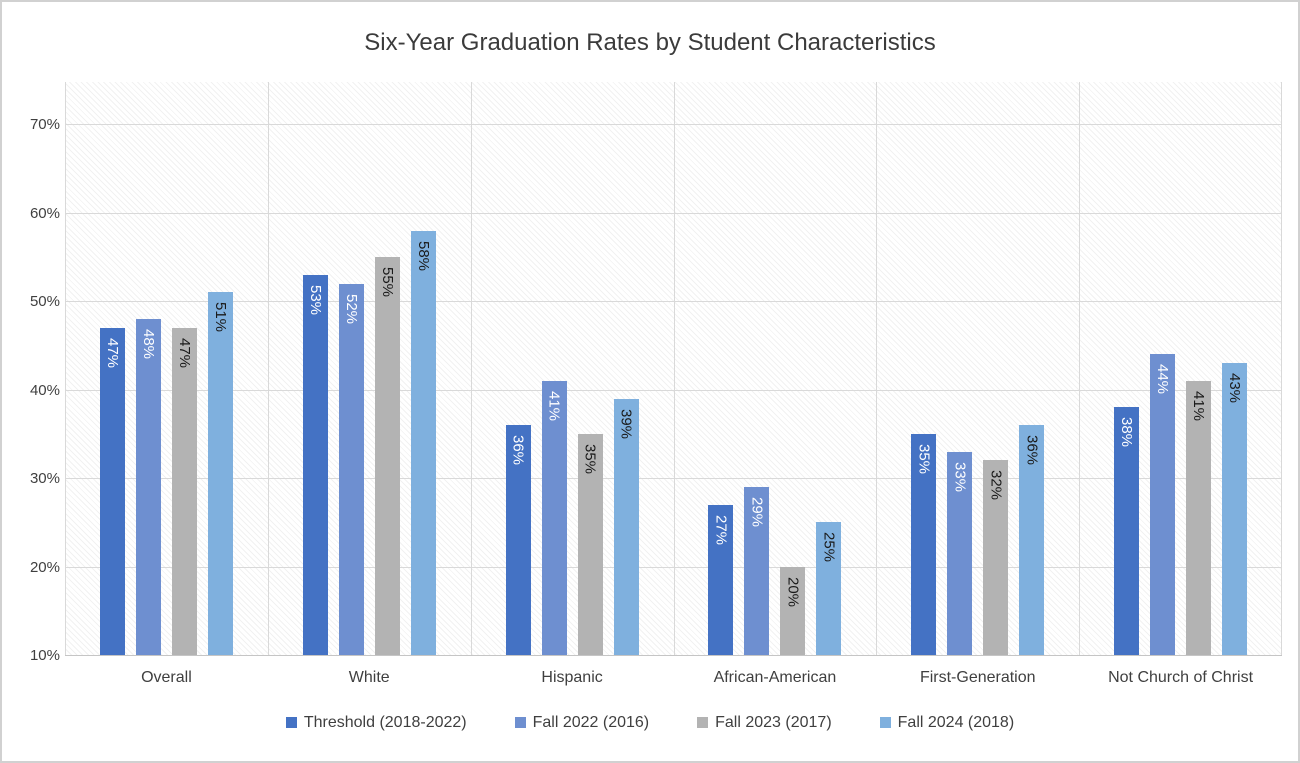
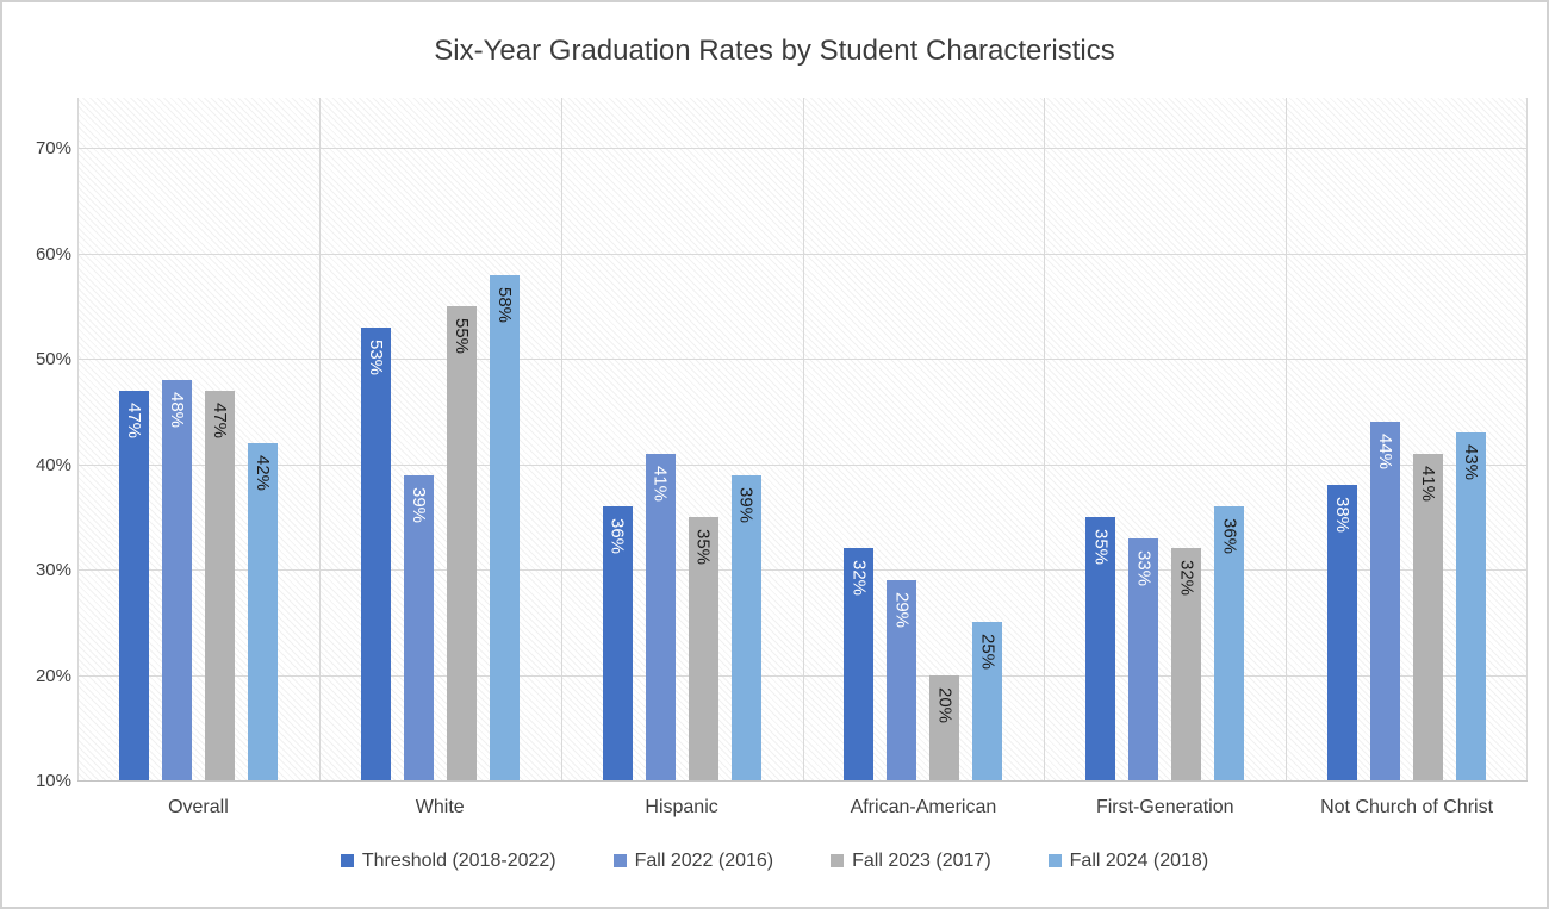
Fall 2024 (2018)/Overall: 51% -> 42%
Fall 2022 (2016)/White: 52% -> 39%
Threshold (2018-2022)/African-American: 27% -> 32%
